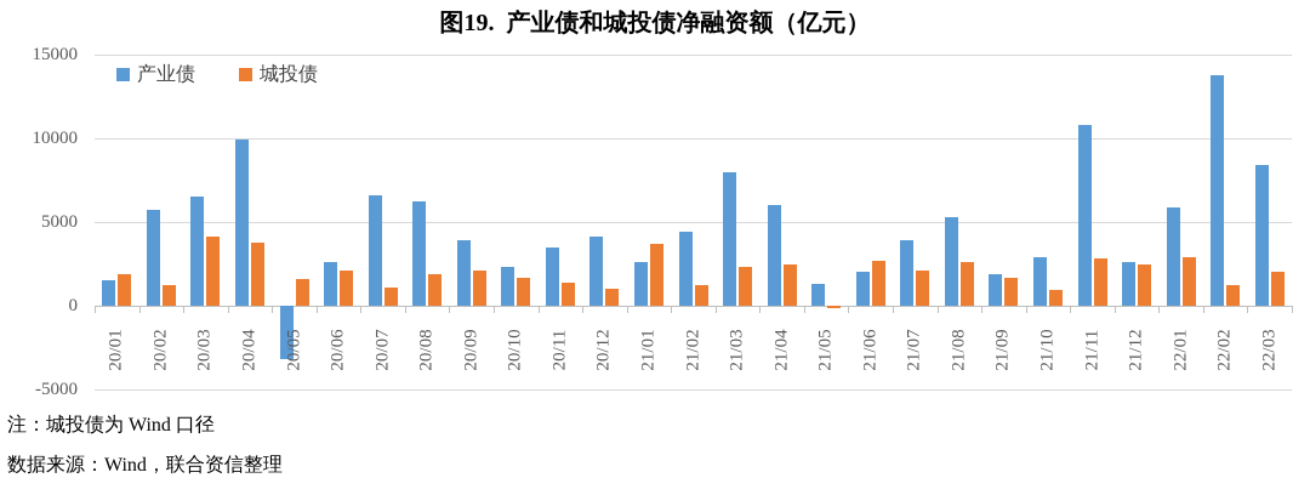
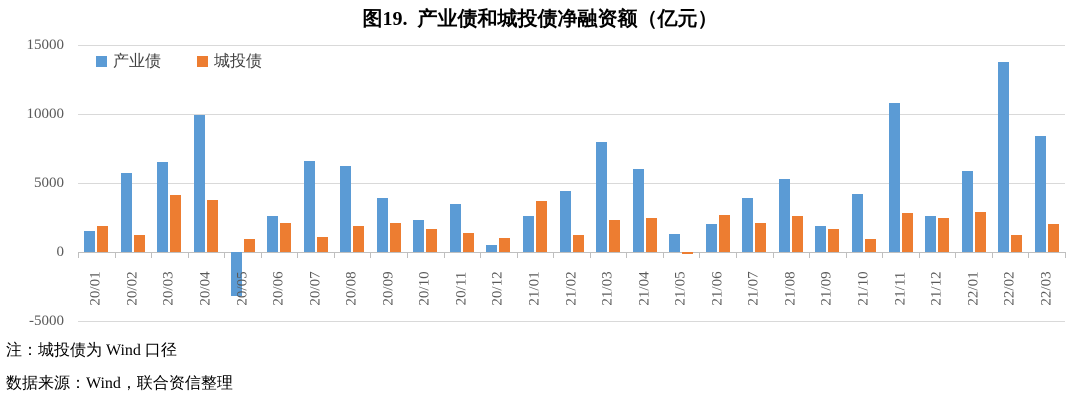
城投债/20/05: 1600 -> 1000
产业债/20/12: 4100 -> 500
产业债/21/10: 2900 -> 4200
